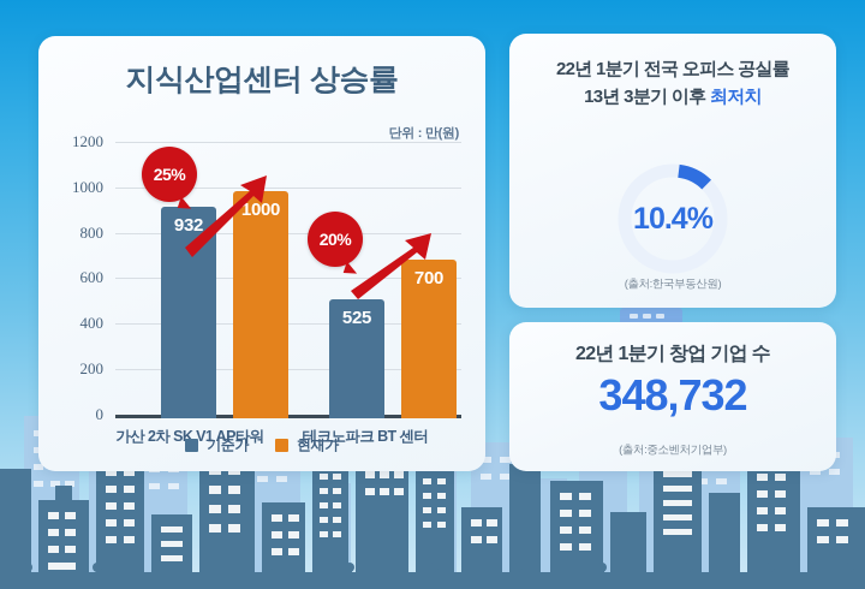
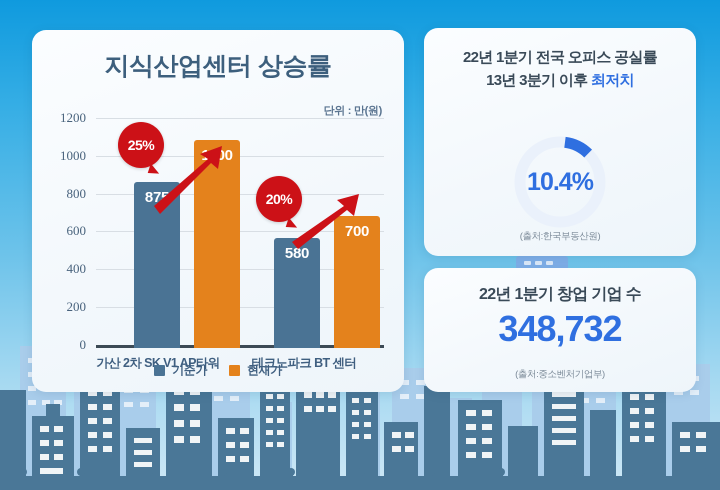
기준가/가산 2차 SK V1 AP타워: 932 -> 875
현재가/가산 2차 SK V1 AP타워: 1000 -> 1100
기준가/테크노파크 BT 센터: 525 -> 580
